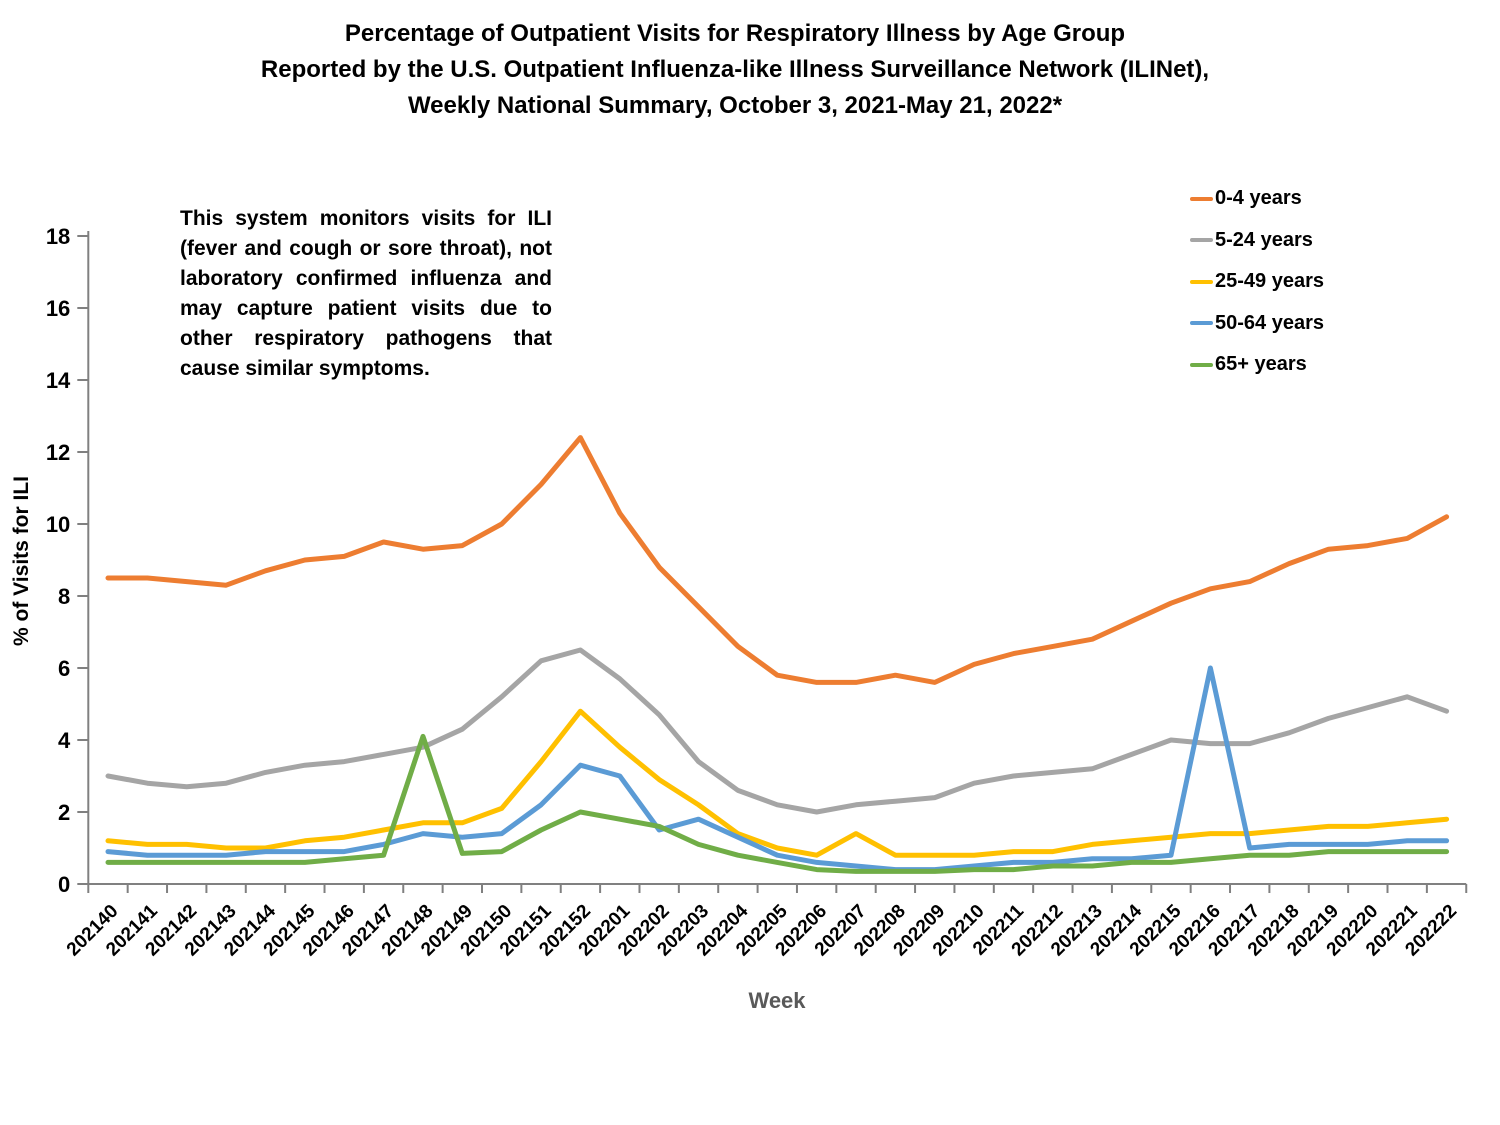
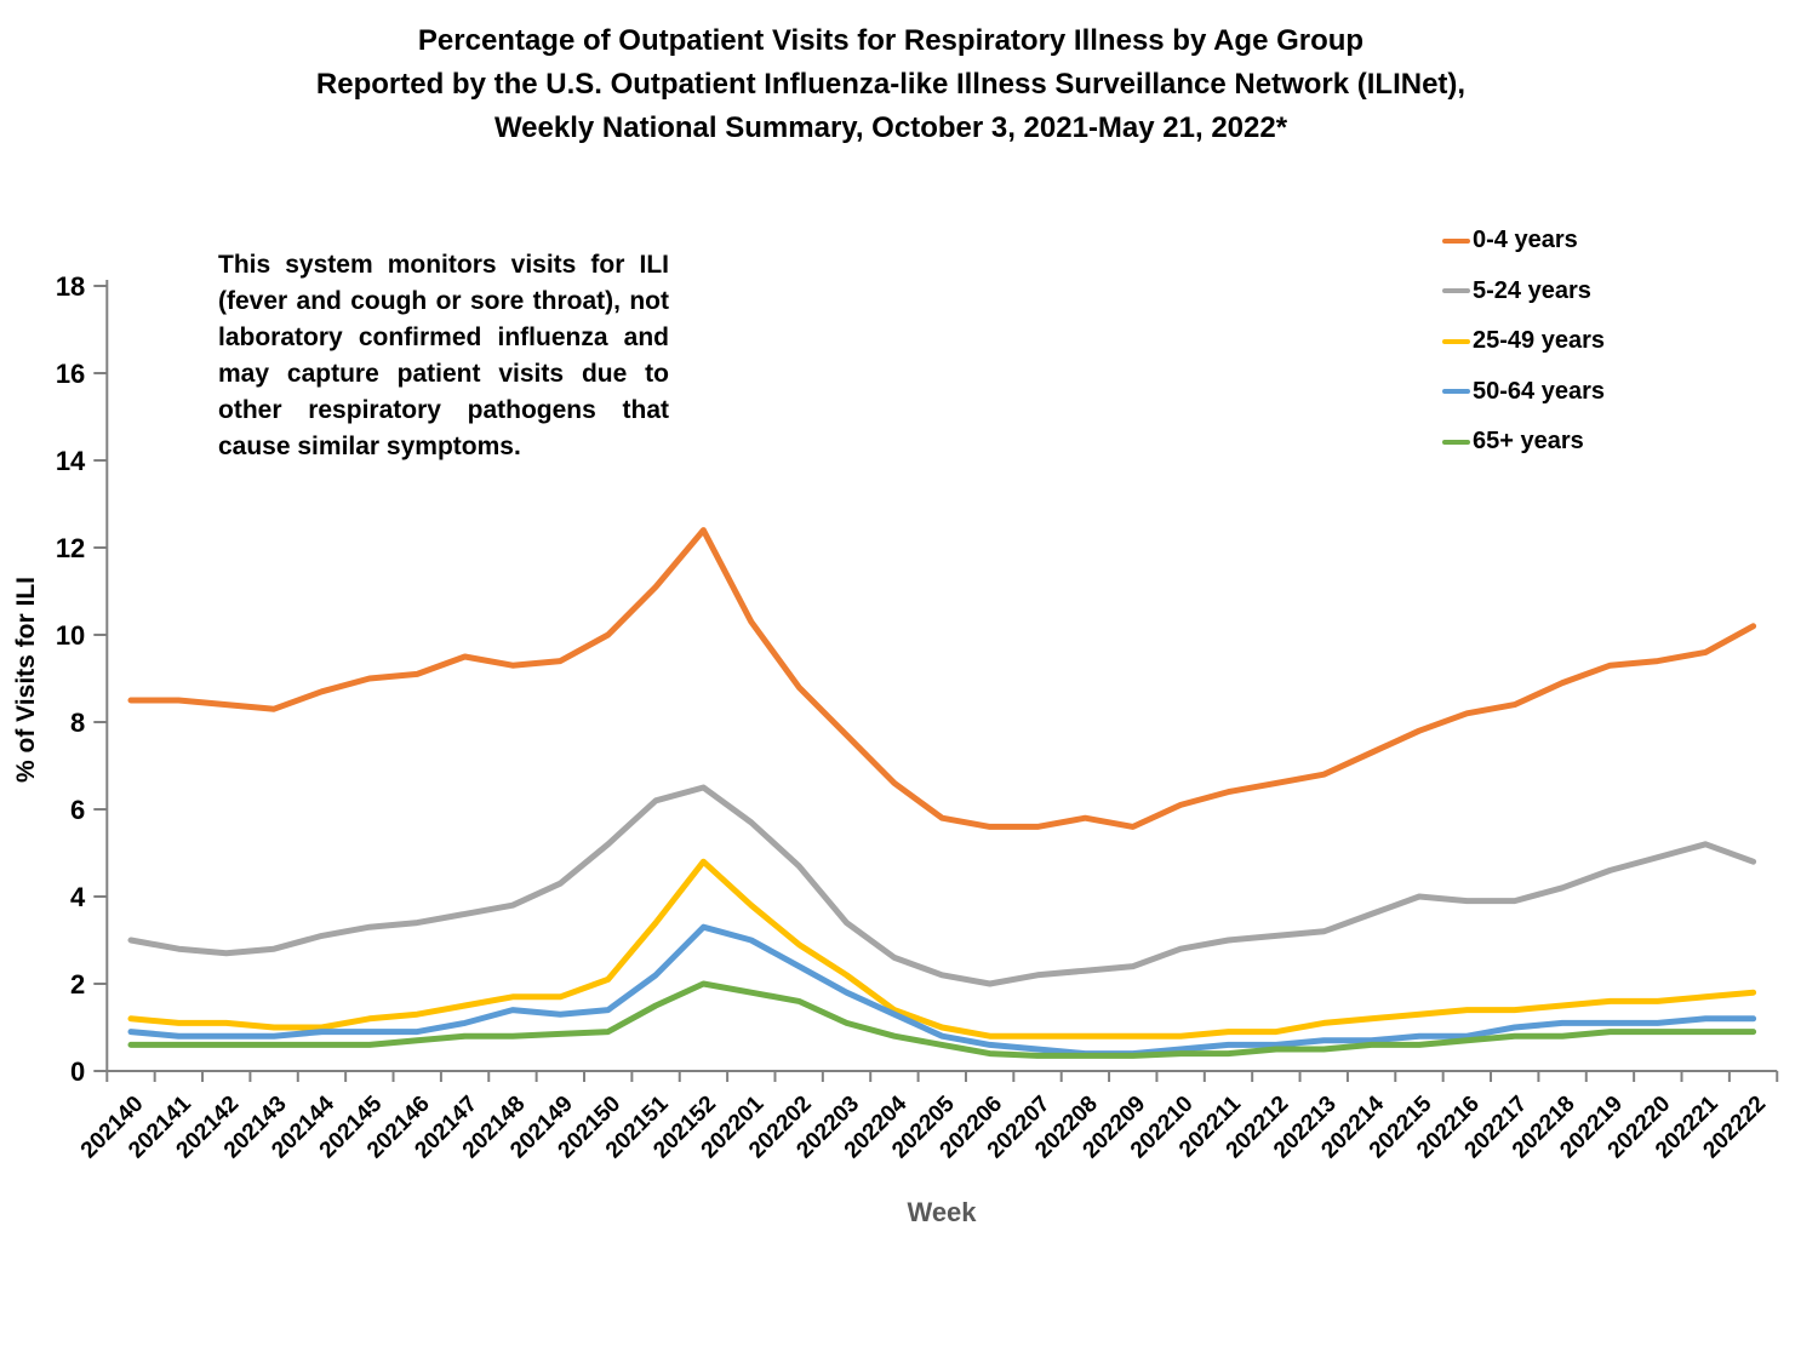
65+ years/202148: 4.1 -> 0.8
50-64 years/202202: 1.5 -> 2.4
25-49 years/202207: 1.4 -> 0.8
50-64 years/202216: 6.0 -> 0.8
